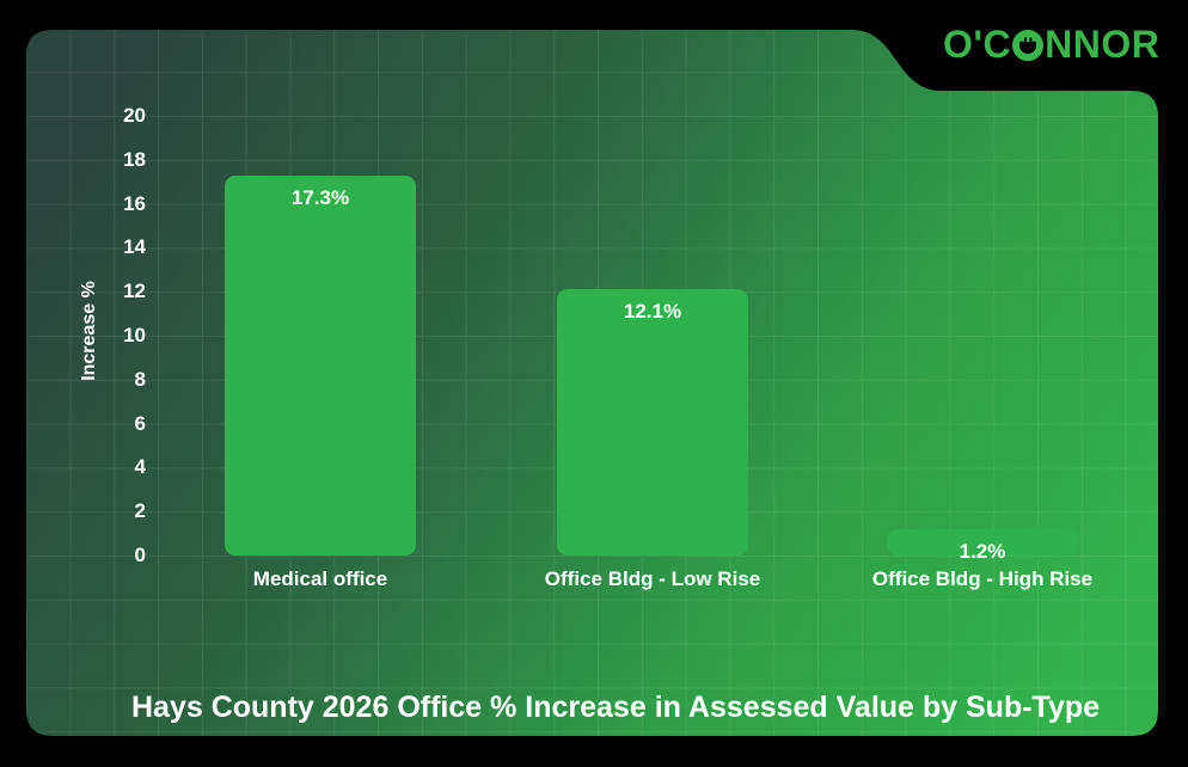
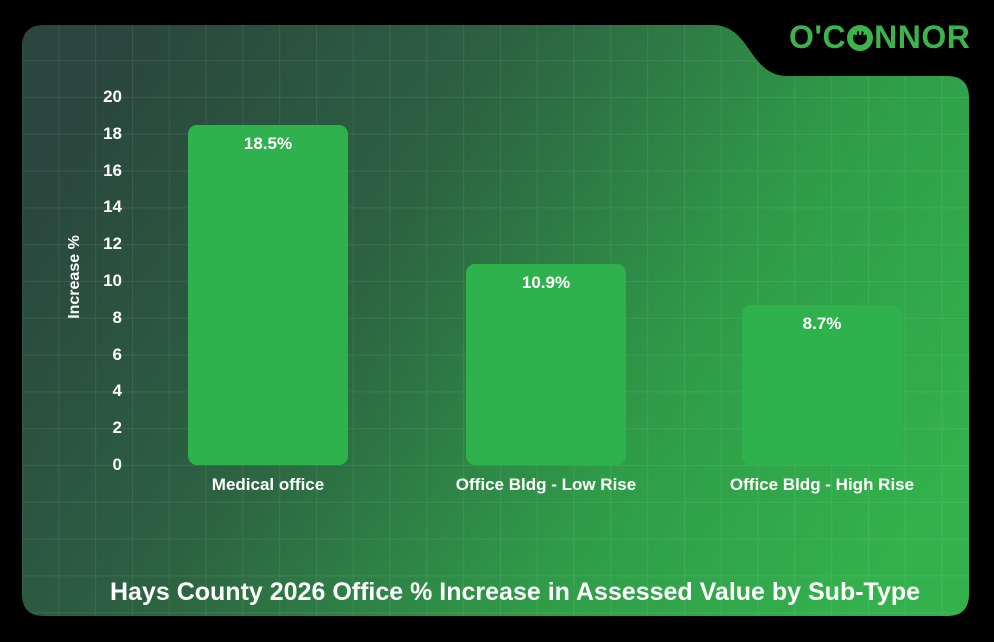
Medical office: 17.3% -> 18.5%
Office Bldg - Low Rise: 12.1% -> 10.9%
Office Bldg - High Rise: 1.2% -> 8.7%
